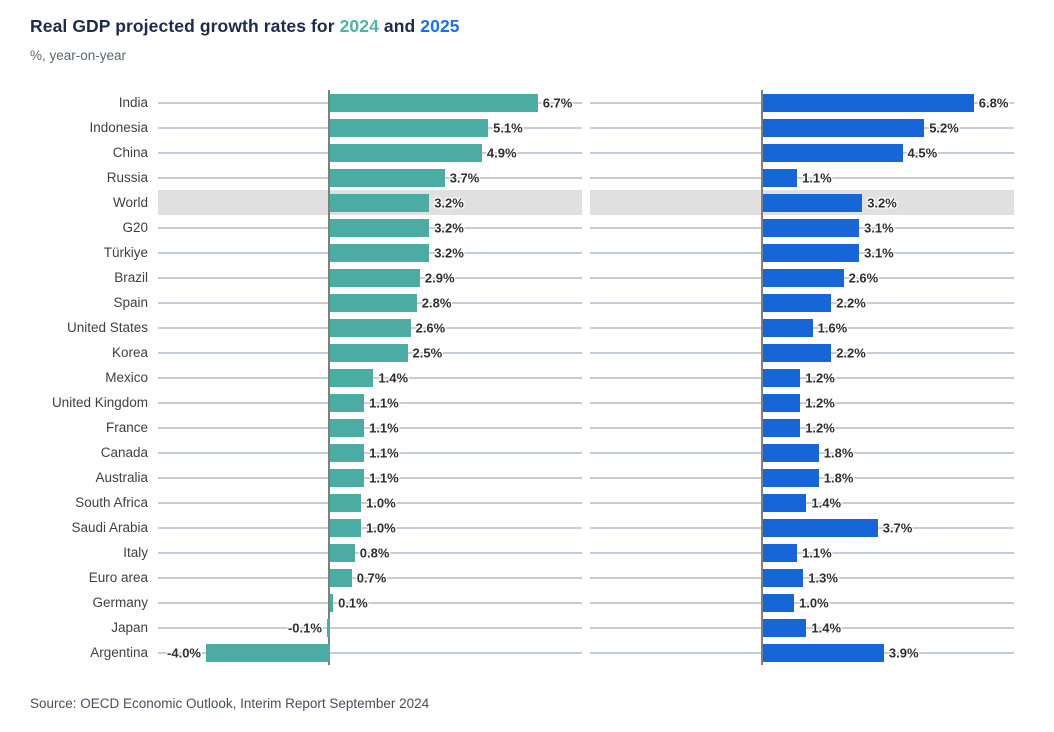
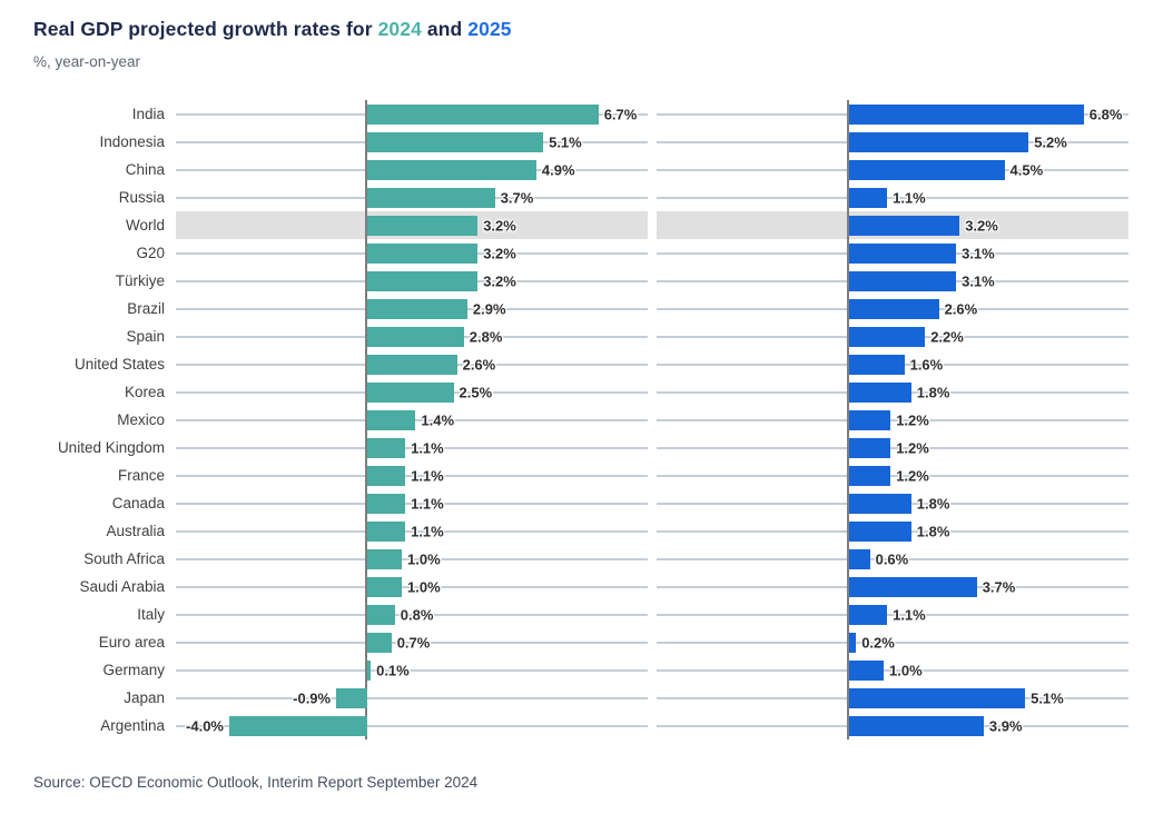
2025/Korea: 2.2% -> 1.8%
2025/South Africa: 1.4% -> 0.6%
2025/Euro area: 1.3% -> 0.2%
2024/Japan: -0.1% -> -0.9%
2025/Japan: 1.4% -> 5.1%
